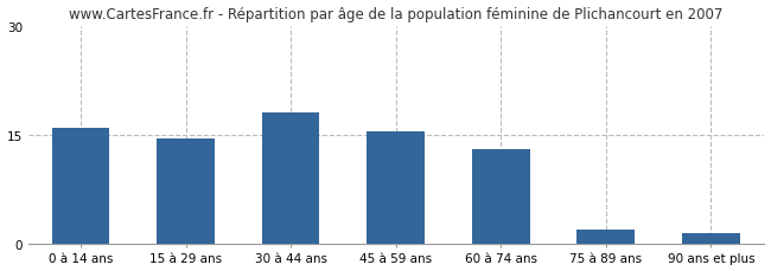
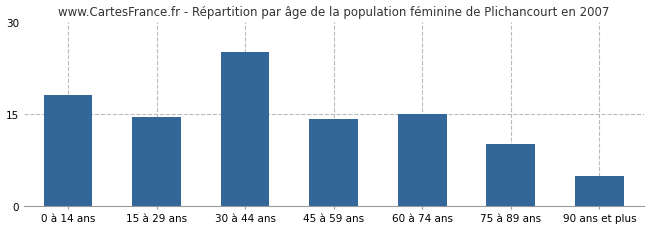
0 à 14 ans: 16.0 -> 18.0
30 à 44 ans: 18.0 -> 25.0
45 à 59 ans: 15.5 -> 14.2
60 à 74 ans: 13.0 -> 15.0
75 à 89 ans: 2.0 -> 10.0
90 ans et plus: 1.5 -> 4.8
